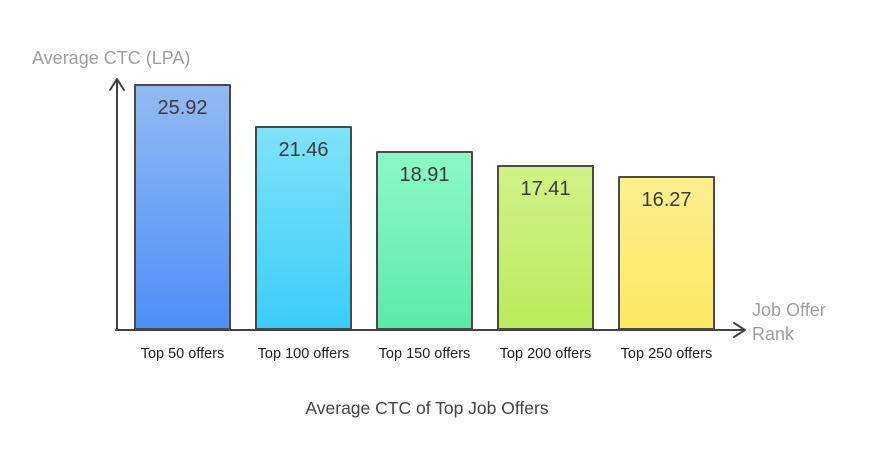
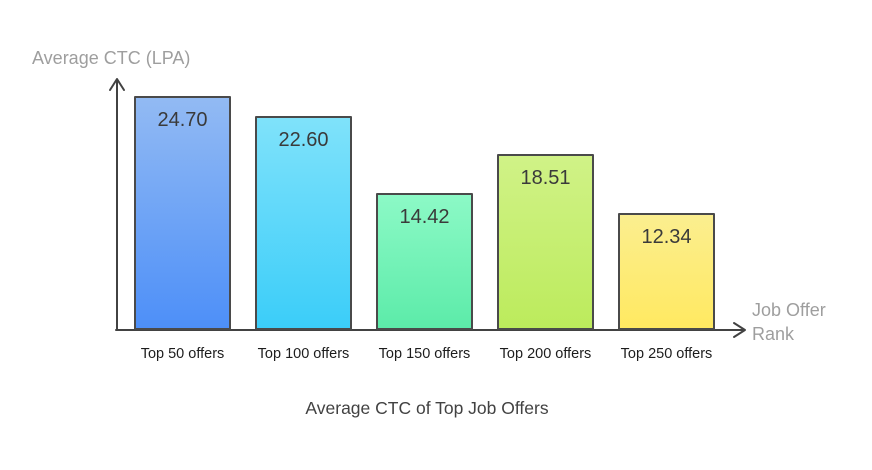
Top 50 offers: 25.92 -> 24.70
Top 100 offers: 21.46 -> 22.60
Top 150 offers: 18.91 -> 14.42
Top 200 offers: 17.41 -> 18.51
Top 250 offers: 16.27 -> 12.34
